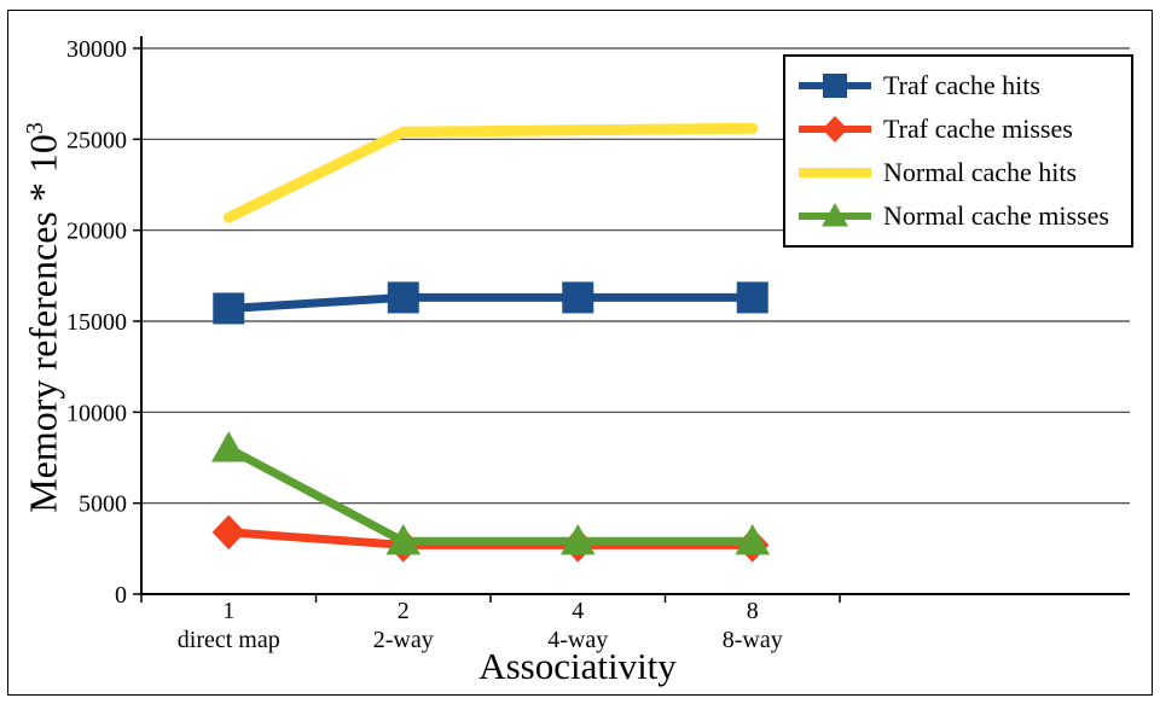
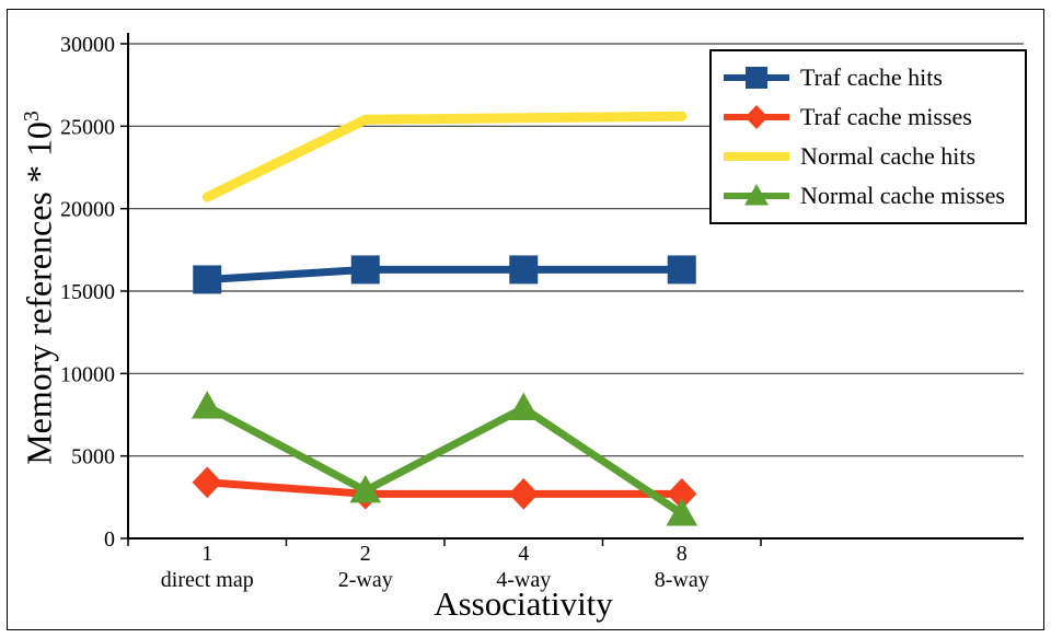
Normal cache misses/4: 2900 -> 7900
Normal cache misses/8: 2900 -> 1500
